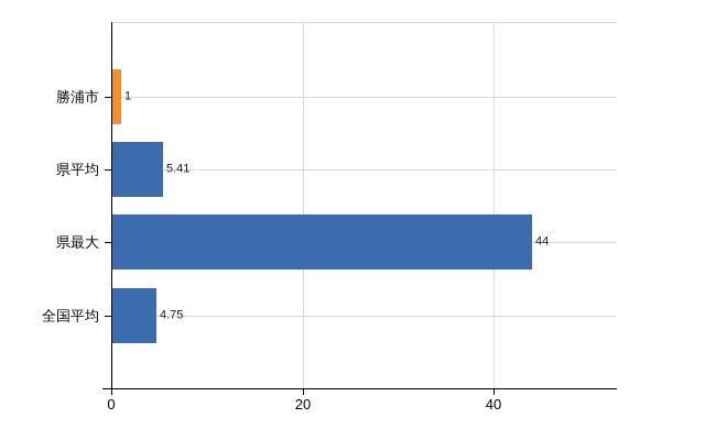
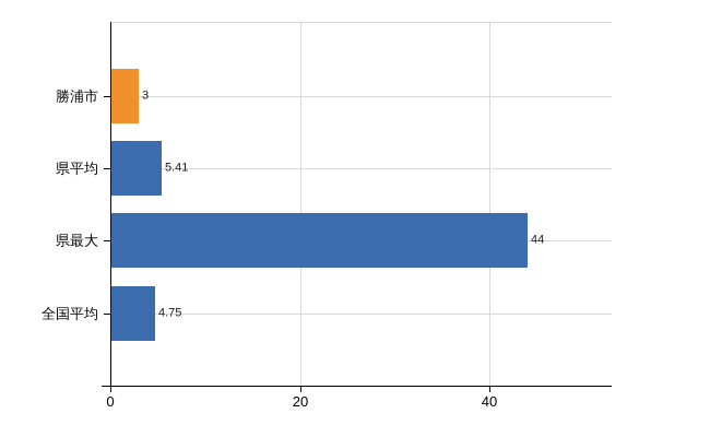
勝浦市: 1 -> 3
